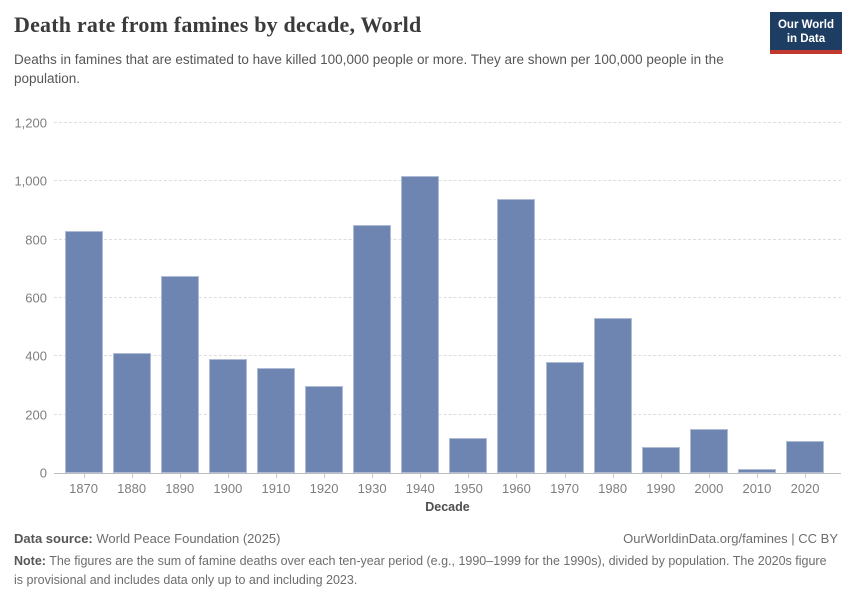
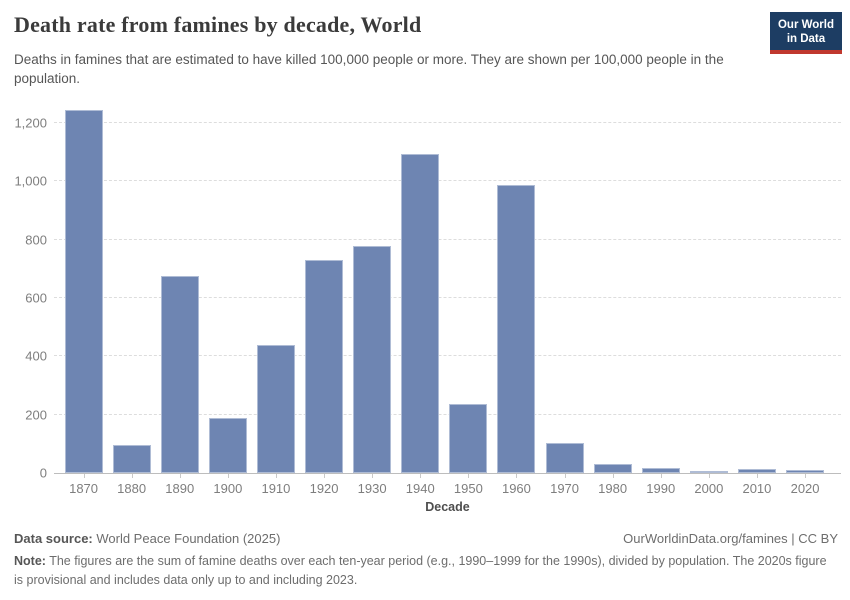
1870: 830 -> 1240
1880: 410 -> 100
1900: 390 -> 190
1910: 360 -> 440
1920: 300 -> 730
1930: 850 -> 780
1940: 1020 -> 1090
1950: 120 -> 240
1960: 940 -> 990
1970: 380 -> 100
1980: 530 -> 30
1990: 90 -> 20
2000: 150 -> 10
2020: 110 -> 10
